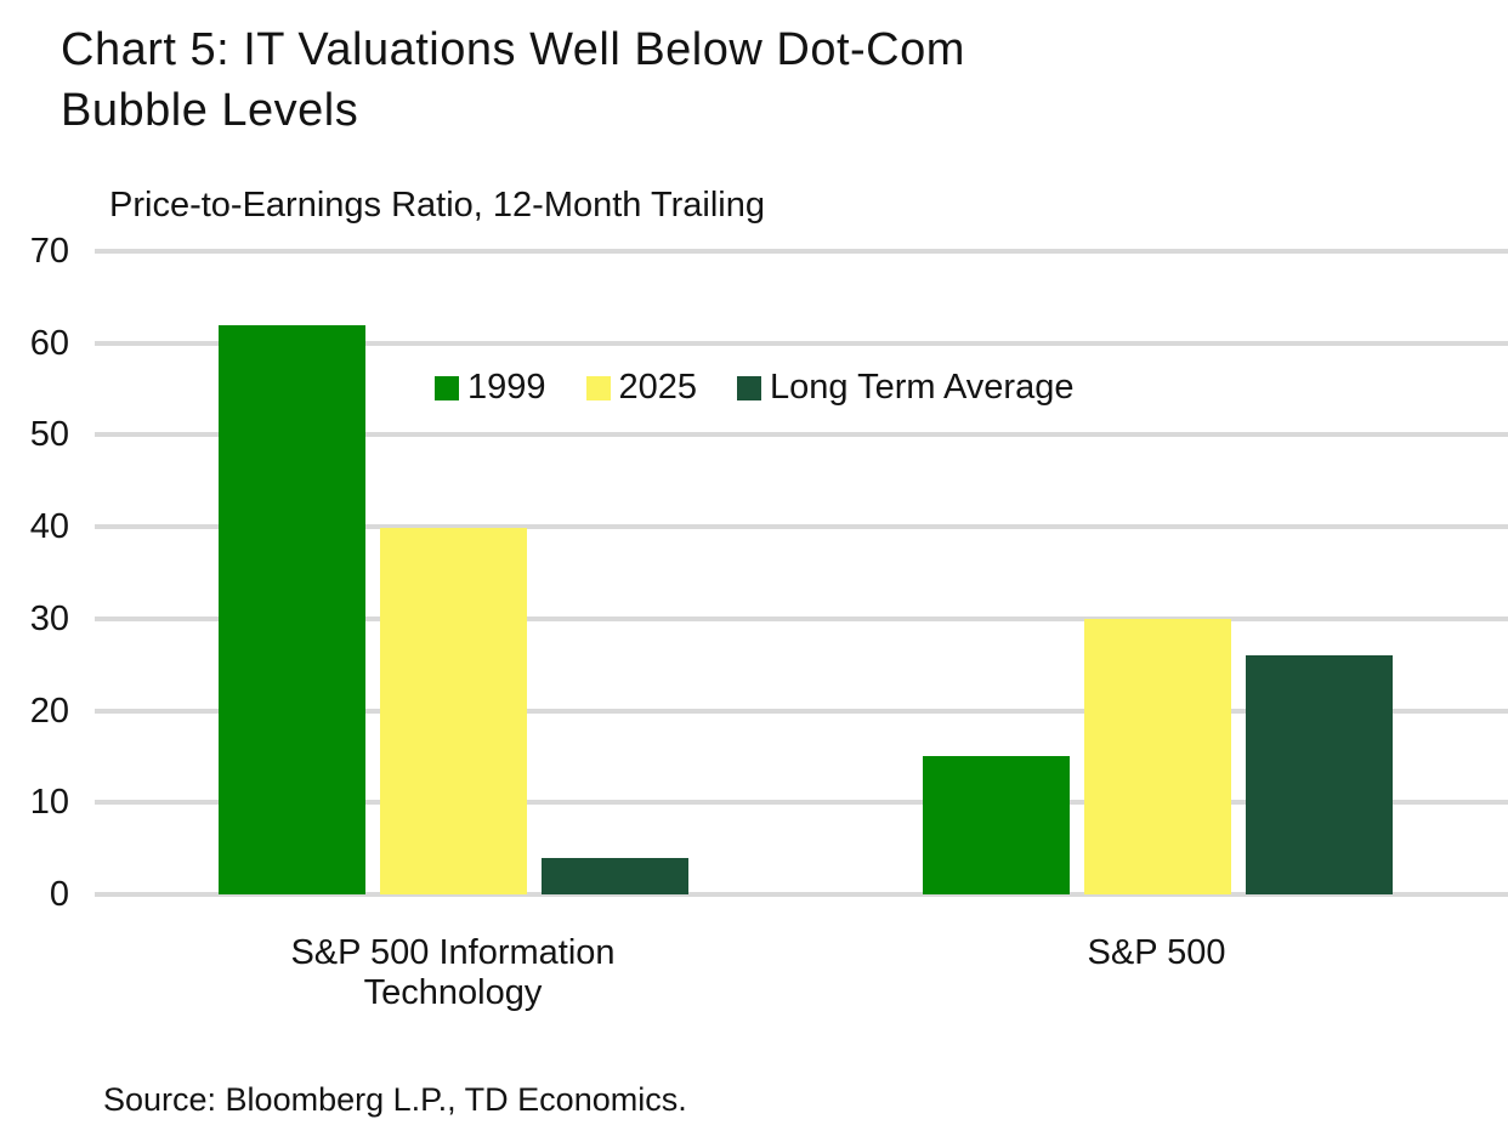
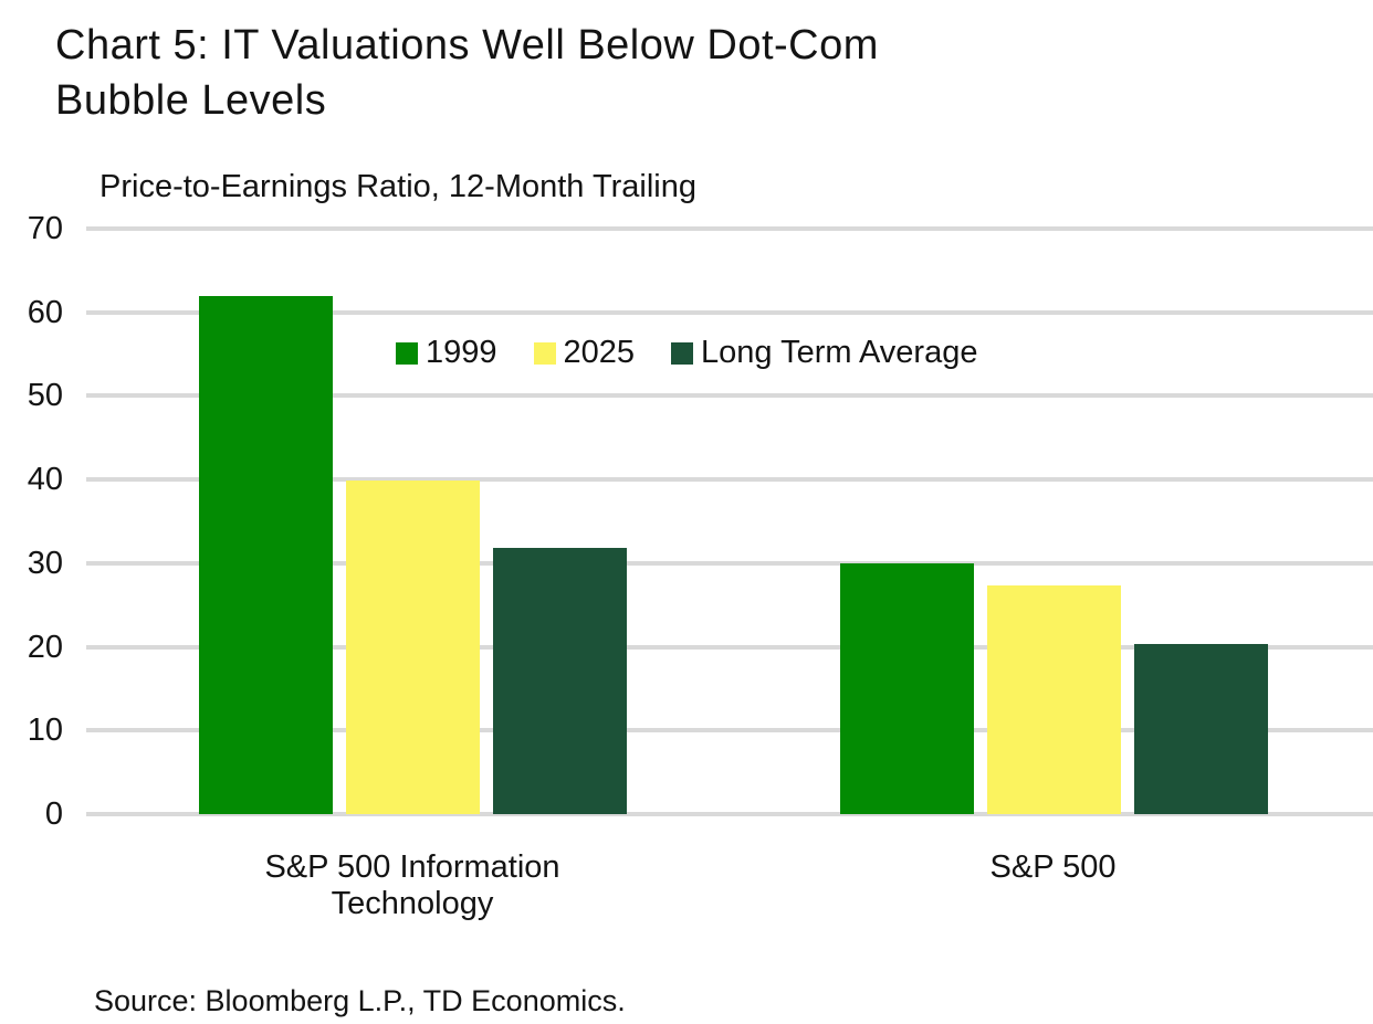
Long Term Average/S&P 500 Information Technology: 4 -> 32
1999/S&P 500: 15 -> 30
2025/S&P 500: 30 -> 27
Long Term Average/S&P 500: 26 -> 20
